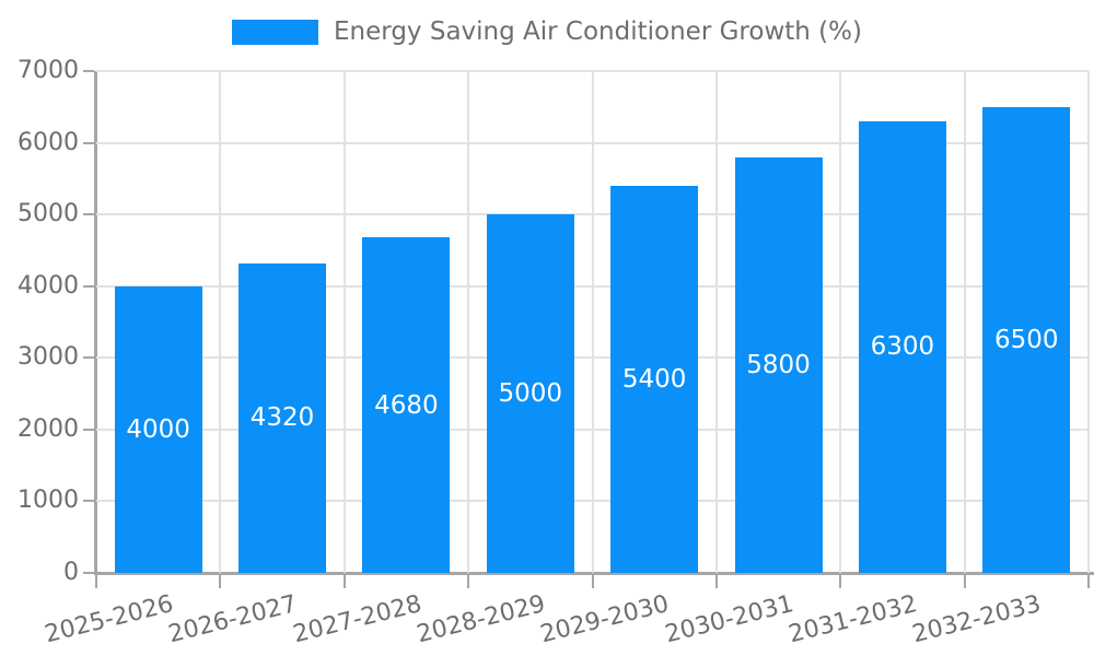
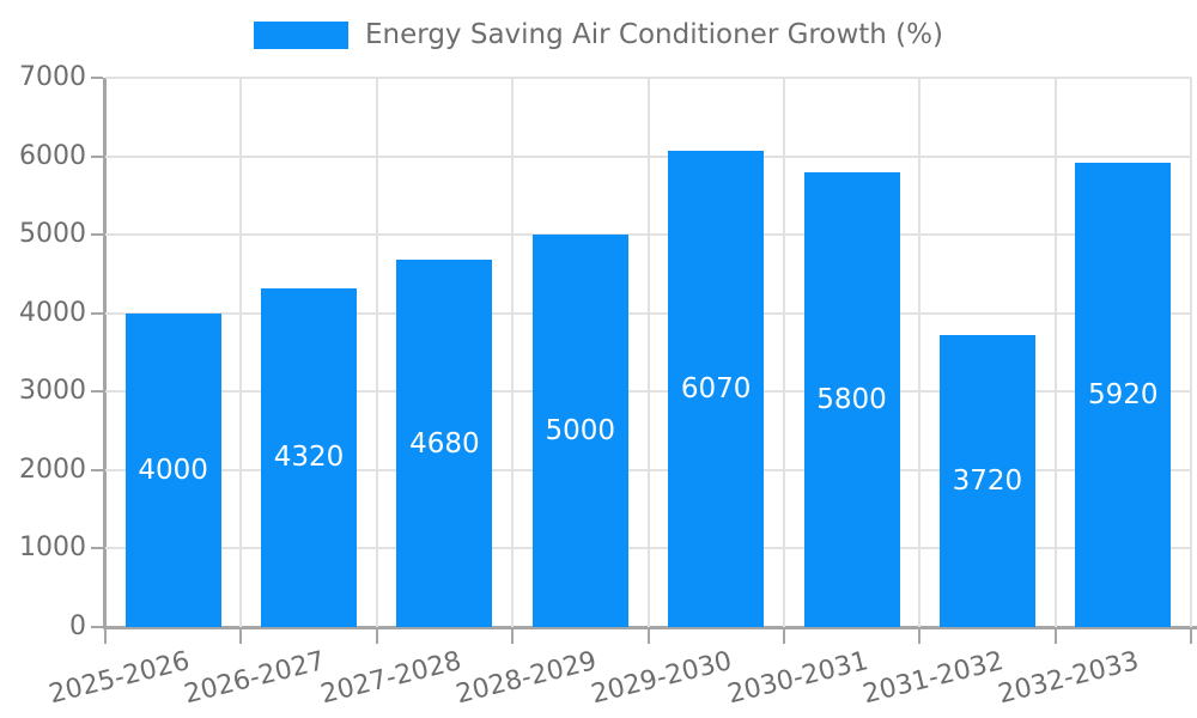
2029-2030: 5400 -> 6070
2031-2032: 6300 -> 3720
2032-2033: 6500 -> 5920
